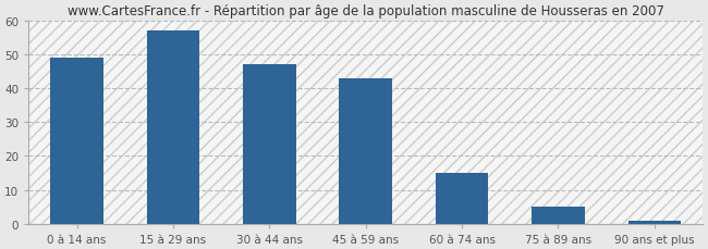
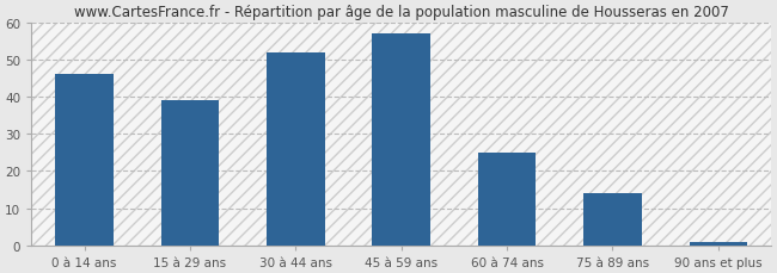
0 à 14 ans: 49 -> 46
15 à 29 ans: 57 -> 39
30 à 44 ans: 47 -> 52
45 à 59 ans: 43 -> 57
60 à 74 ans: 15 -> 25
75 à 89 ans: 5 -> 14
